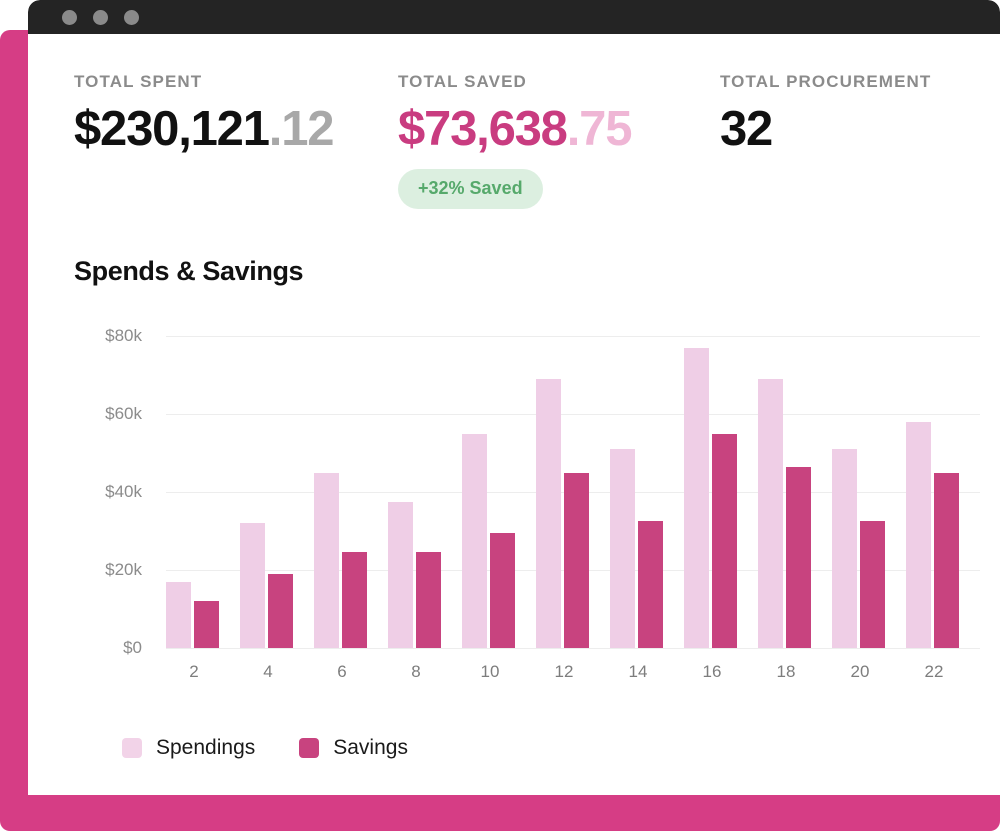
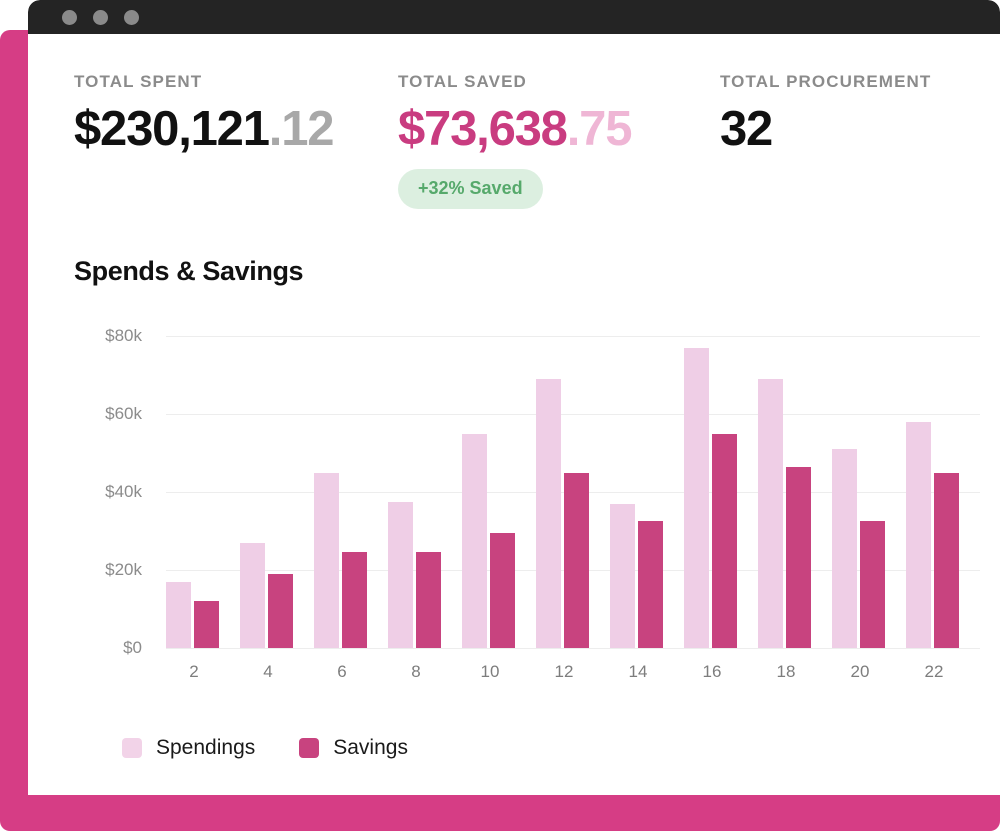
Spendings/4: $32k -> $27k
Spendings/14: $51k -> $37k
